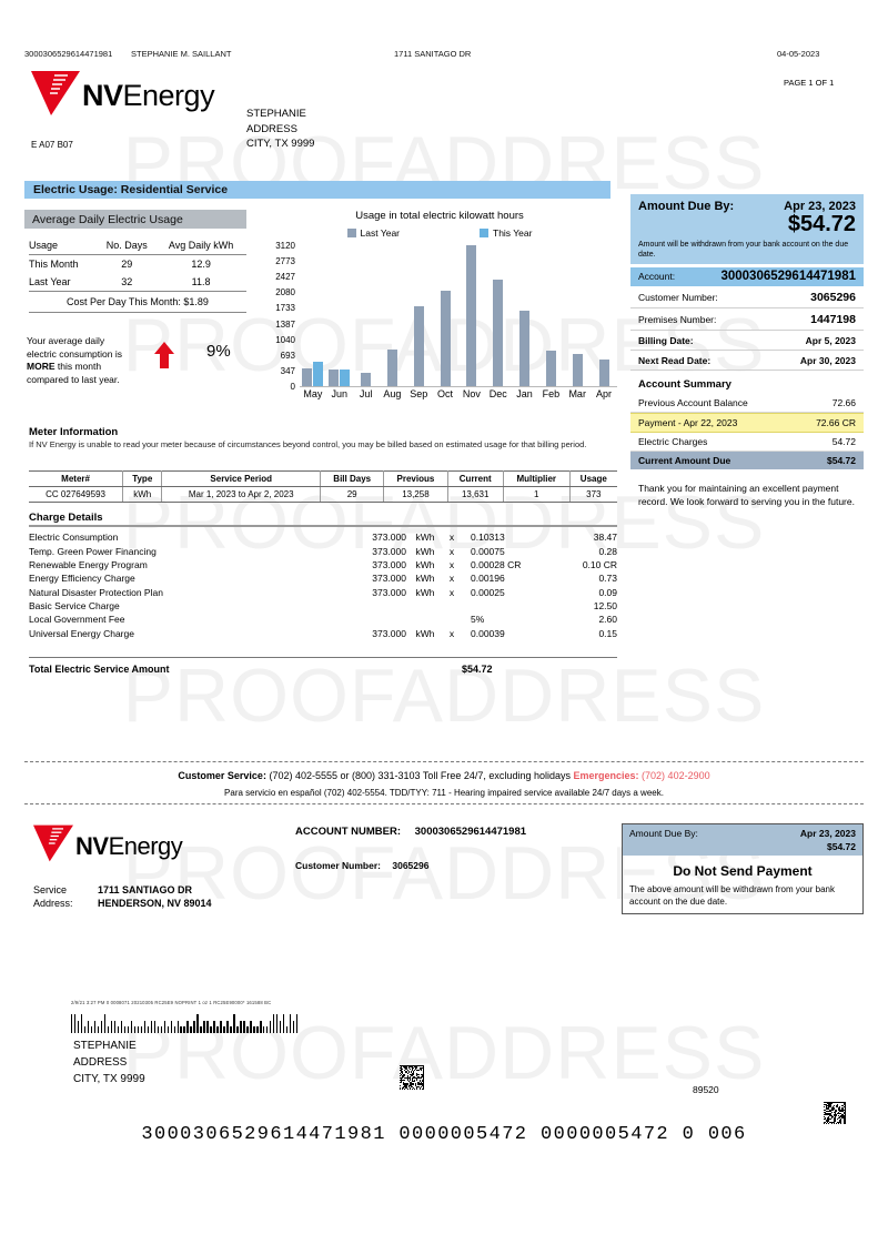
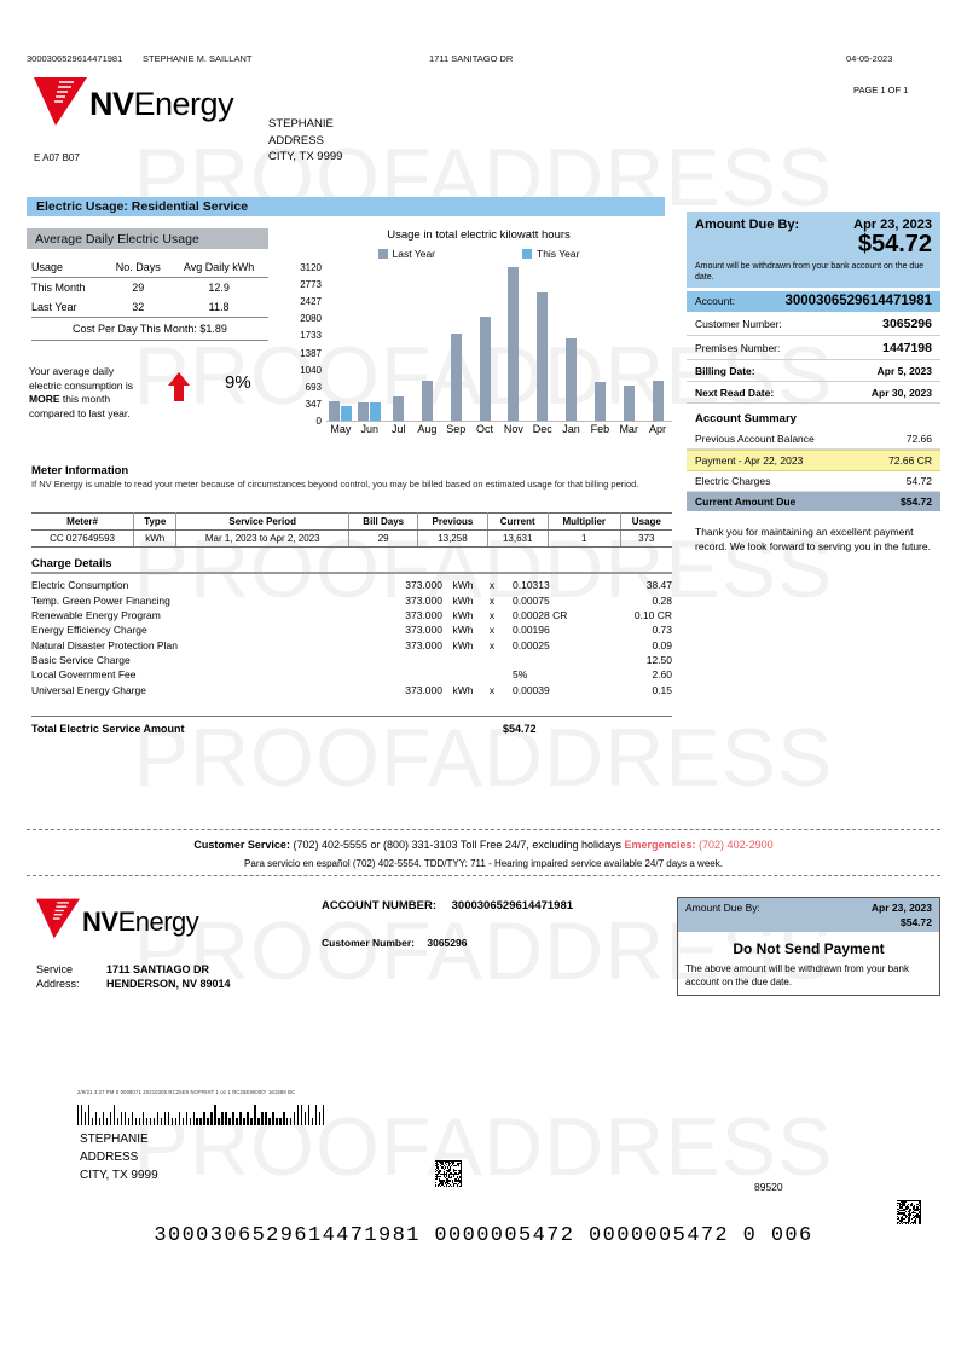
This Year/May: 500 -> 300
Last Year/Jul: 300 -> 500
Last Year/Dec: 2400 -> 2600
Last Year/Apr: 600 -> 800
